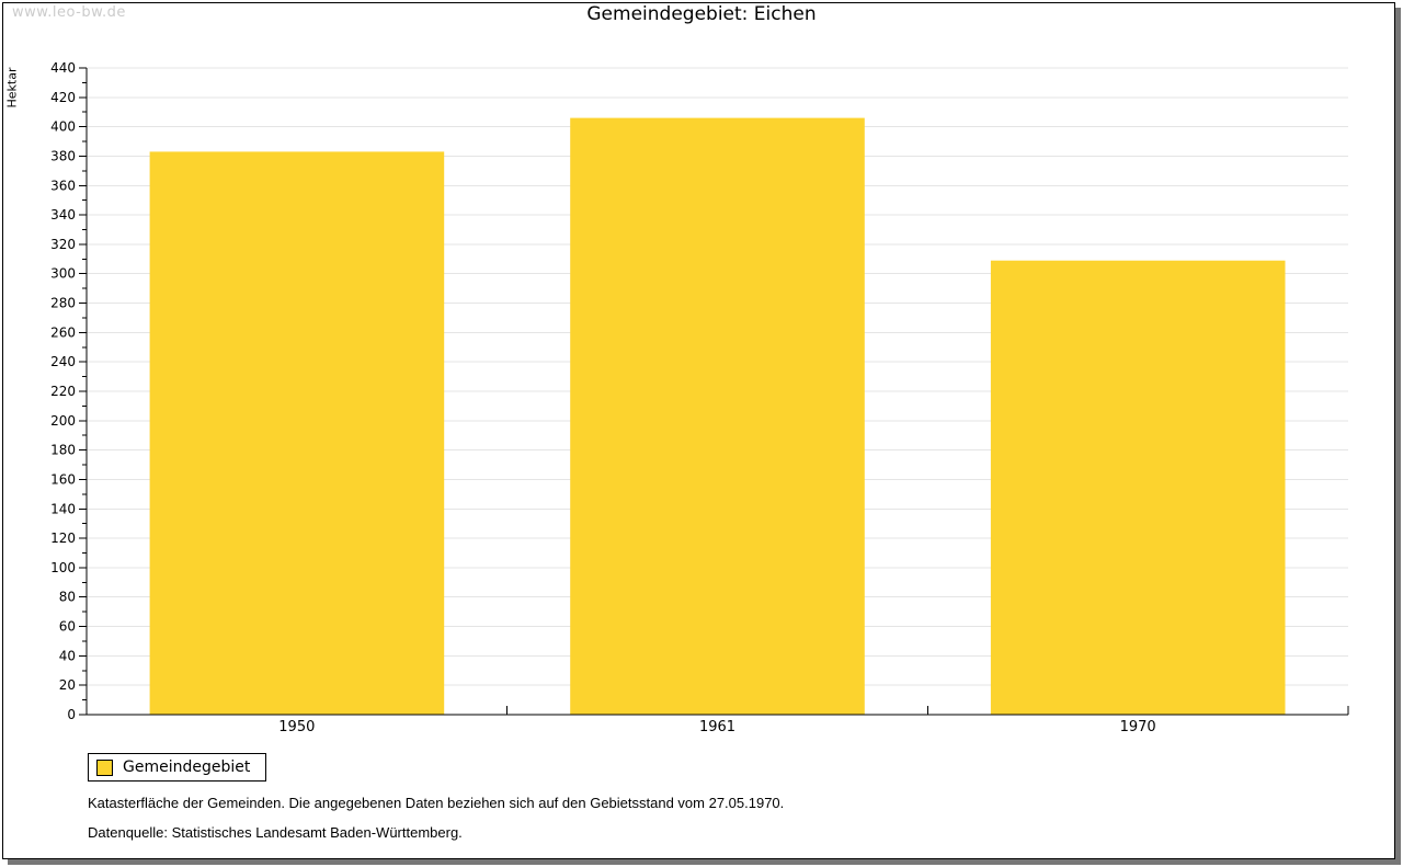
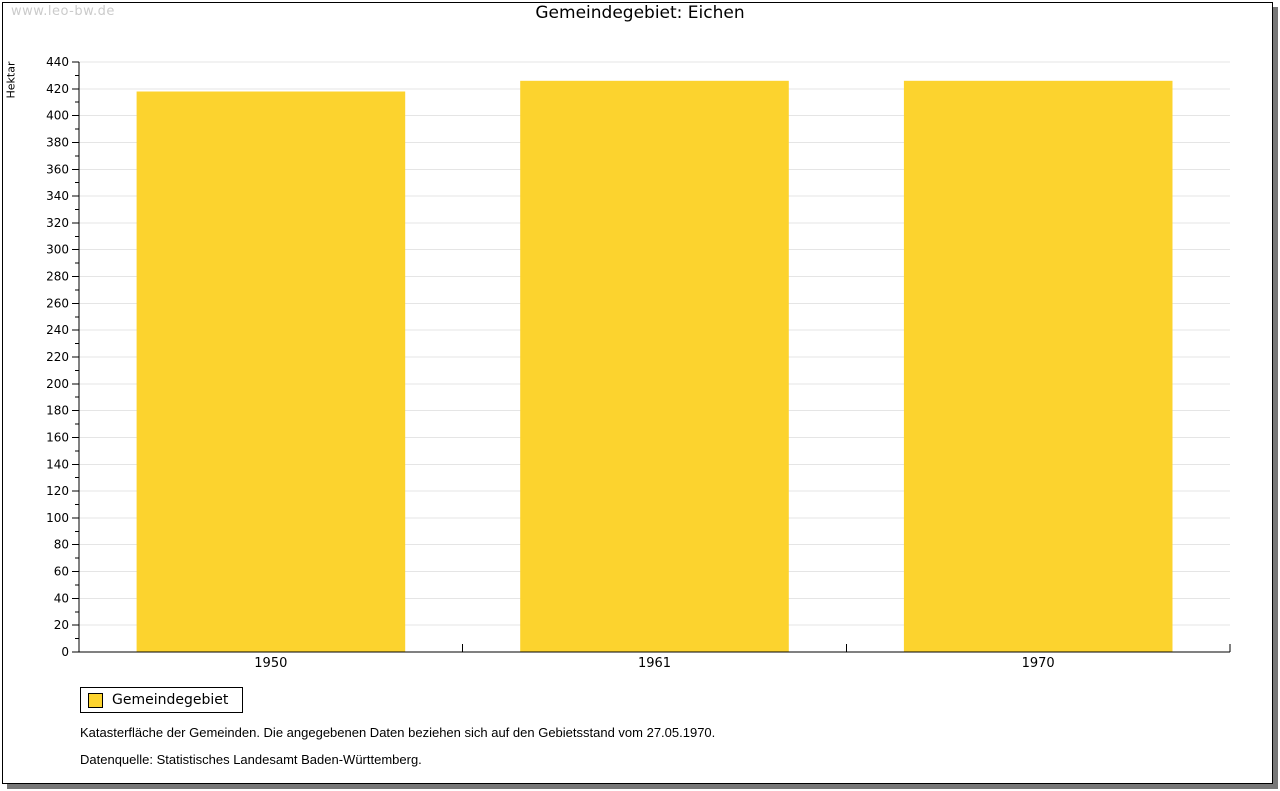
1950: 383 -> 418
1961: 406 -> 426
1970: 309 -> 426
